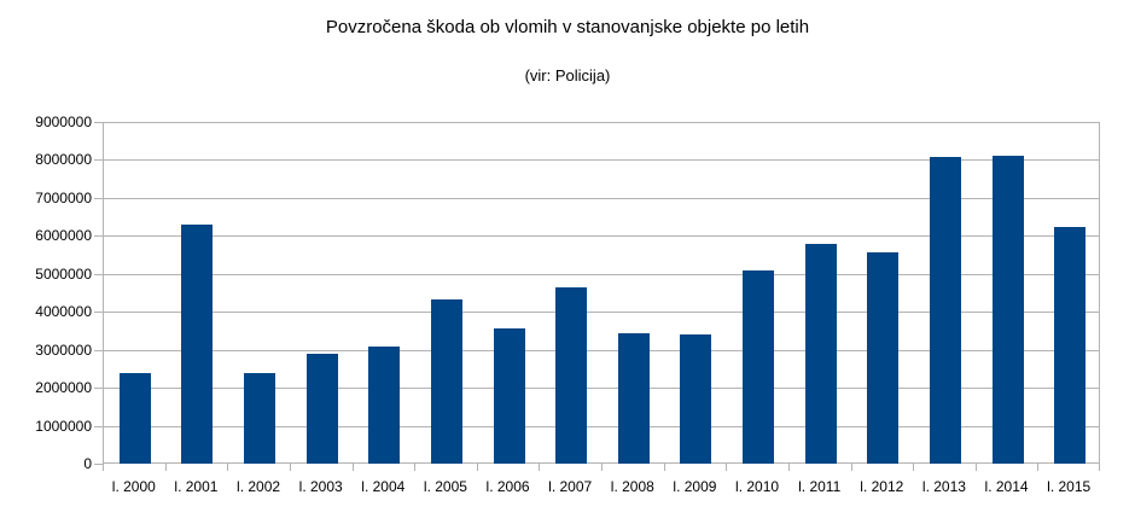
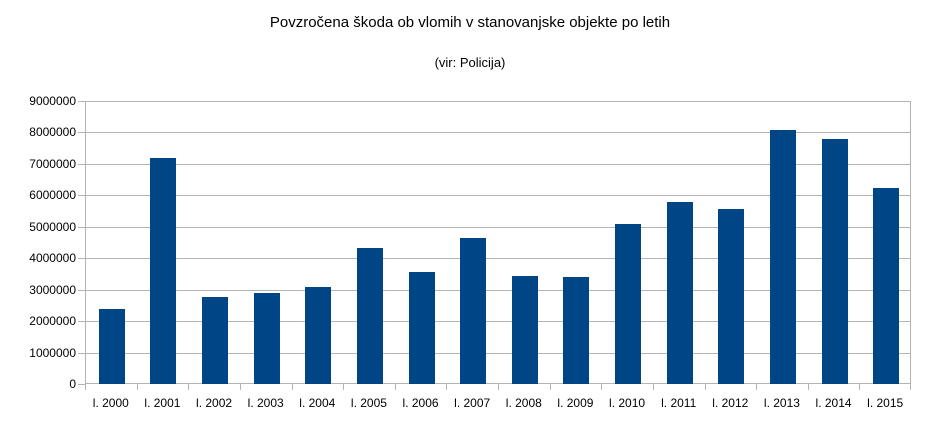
l. 2001: 6300000 -> 7200000
l. 2002: 2400000 -> 2800000
l. 2014: 8100000 -> 7800000
